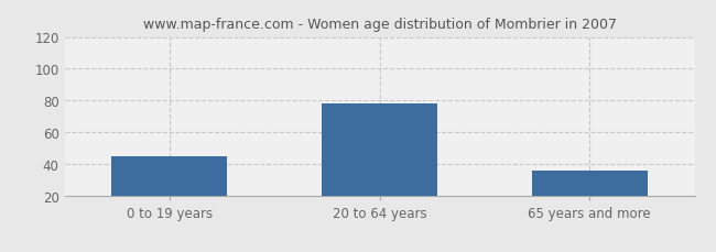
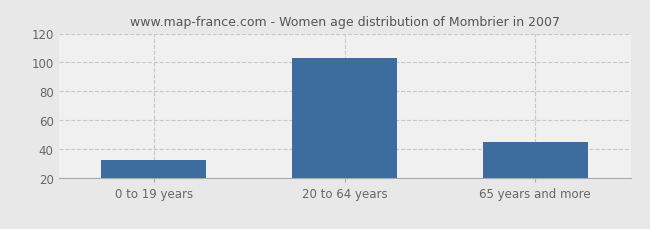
0 to 19 years: 45 -> 33
20 to 64 years: 78 -> 103
65 years and more: 36 -> 45
